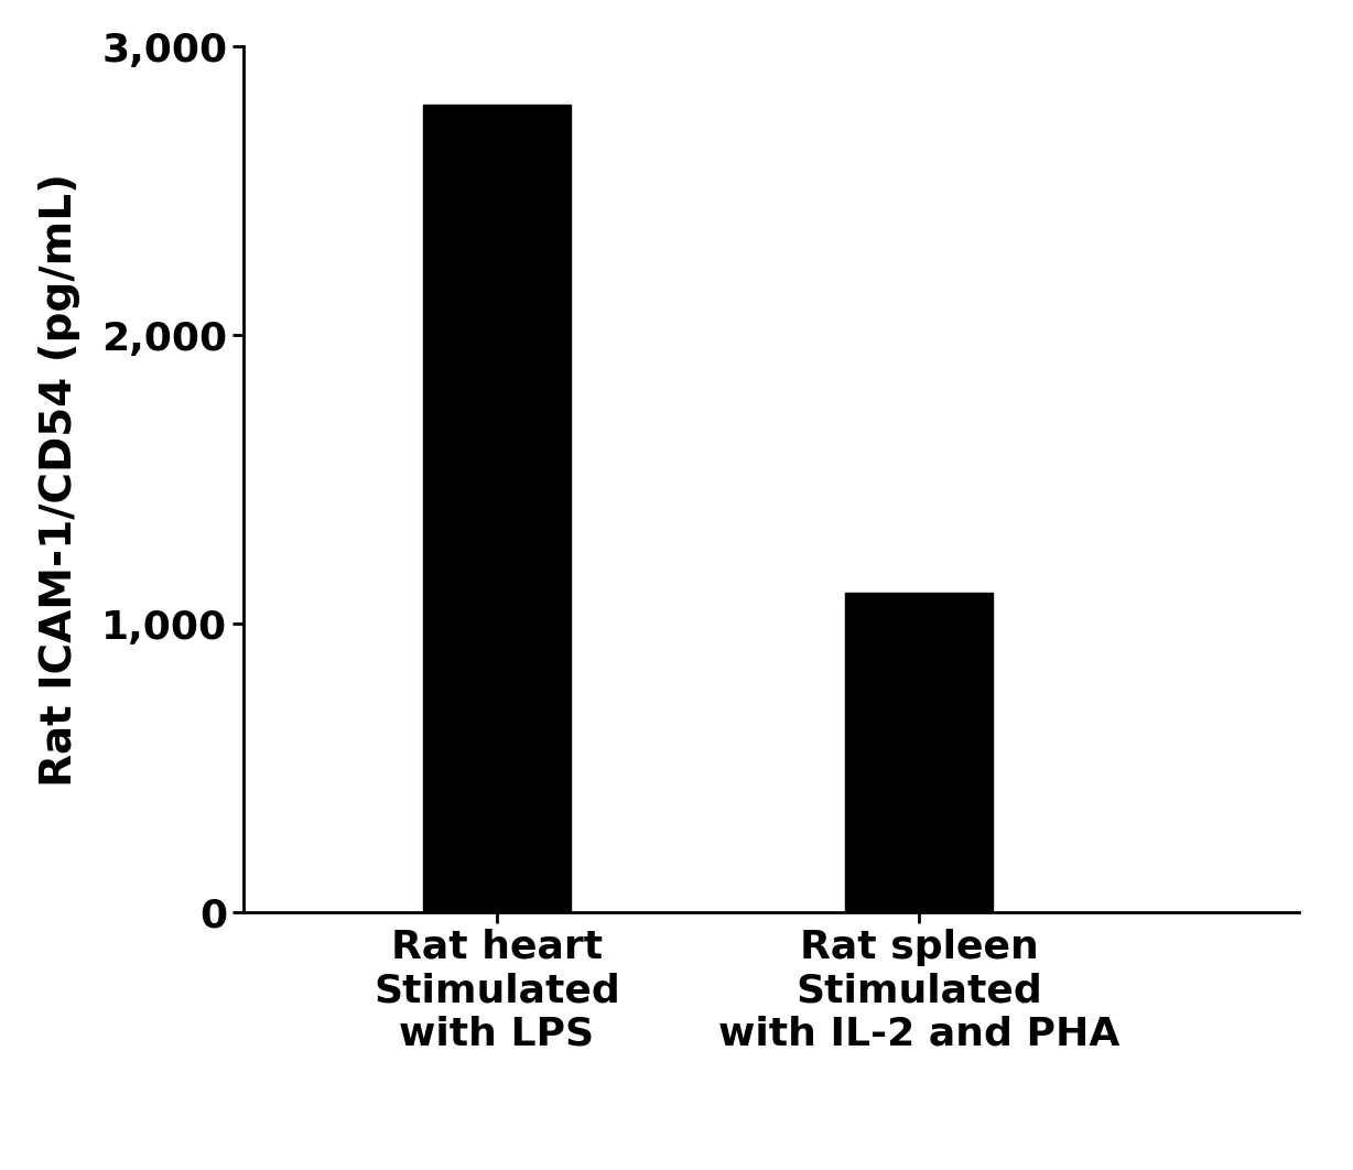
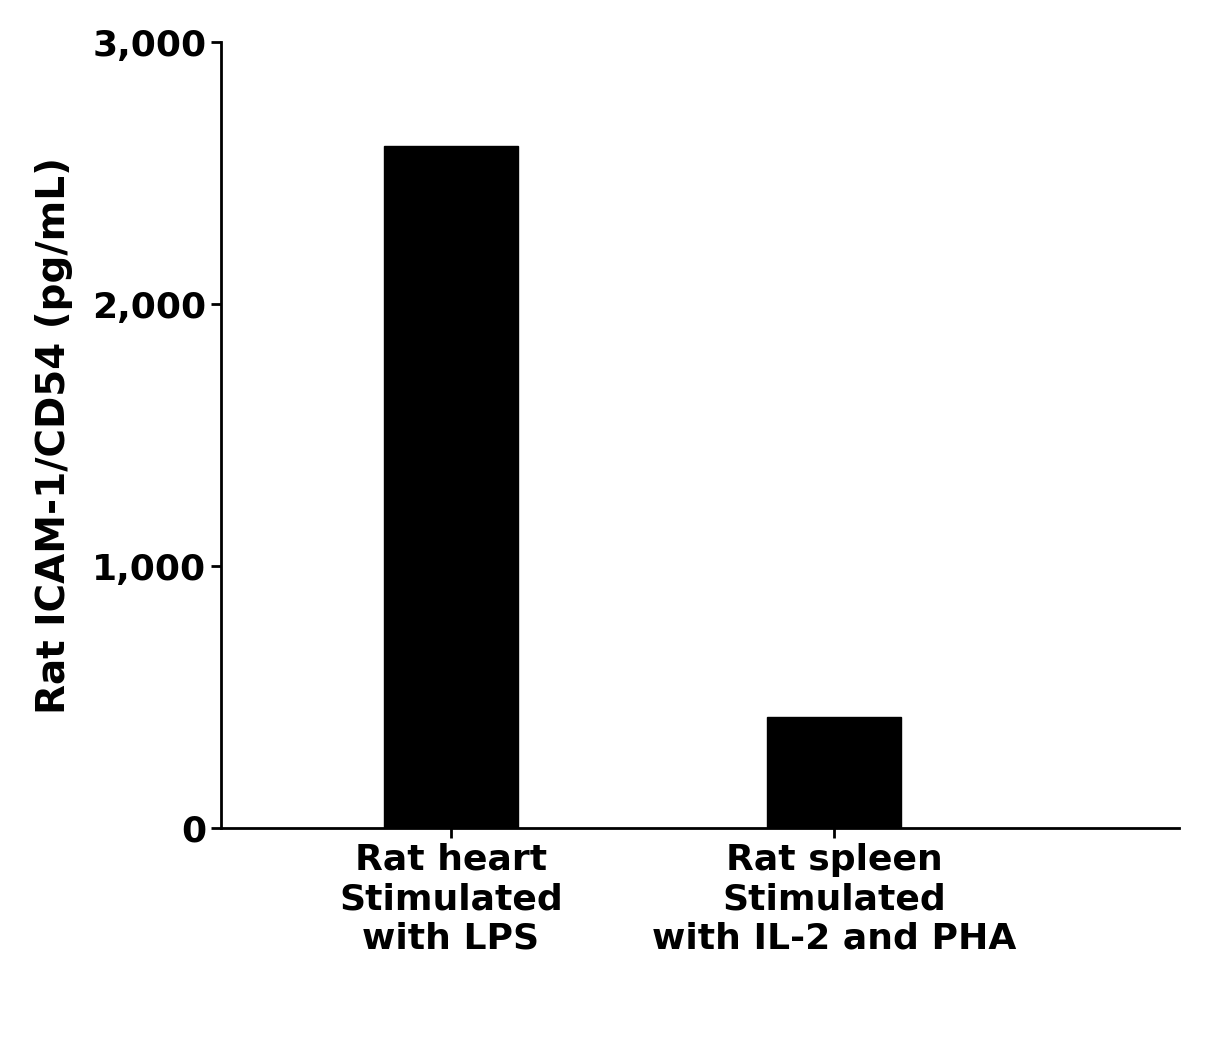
Rat heart Stimulated with LPS: 2,800 -> 2,606
Rat spleen Stimulated with IL-2 and PHA: 1,110 -> 424
